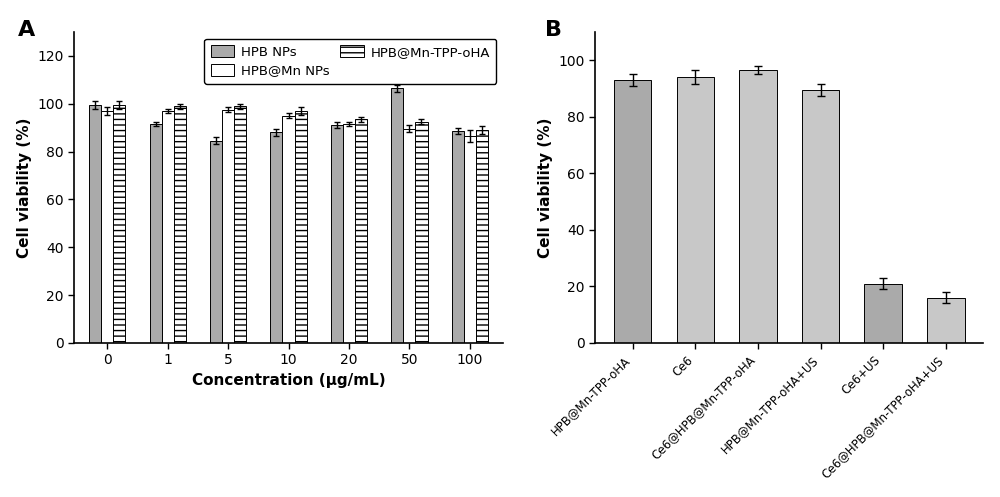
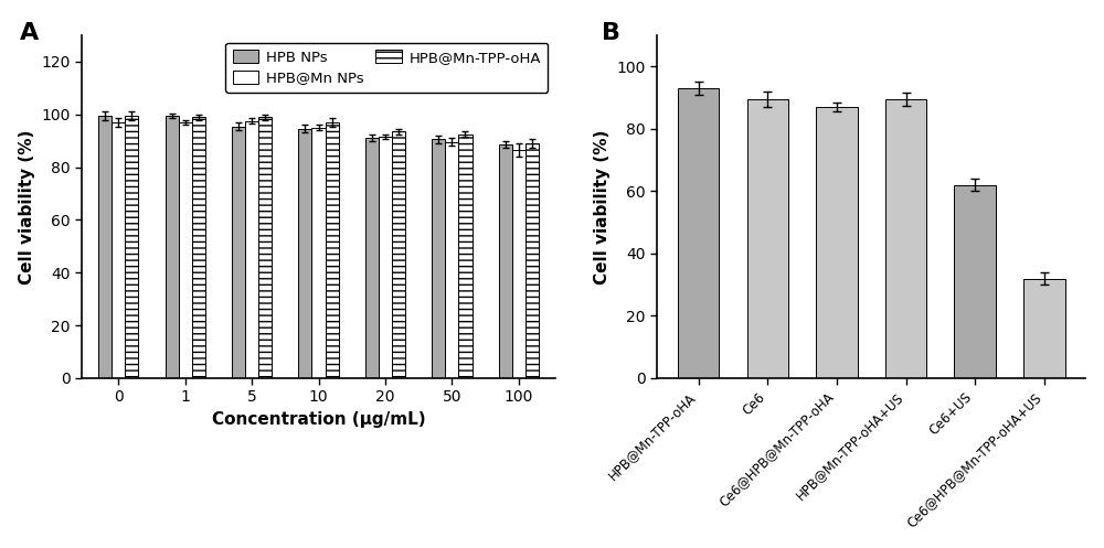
HPB NPs/1: 91.5 -> 99.5
HPB NPs/5: 84.5 -> 95.5
HPB NPs/10: 88.0 -> 94.5
HPB NPs/50: 106.5 -> 90.5
Ce6: 94.0 -> 89.5
Ce6@HPB@Mn-TPP-oHA: 96.5 -> 87.0
Ce6+US: 21.0 -> 62.0
Ce6@HPB@Mn-TPP-oHA+US: 16.0 -> 32.0
